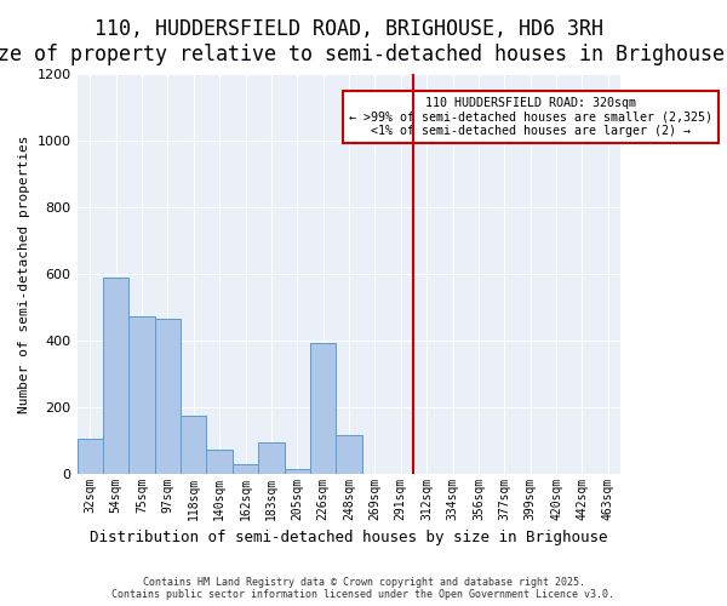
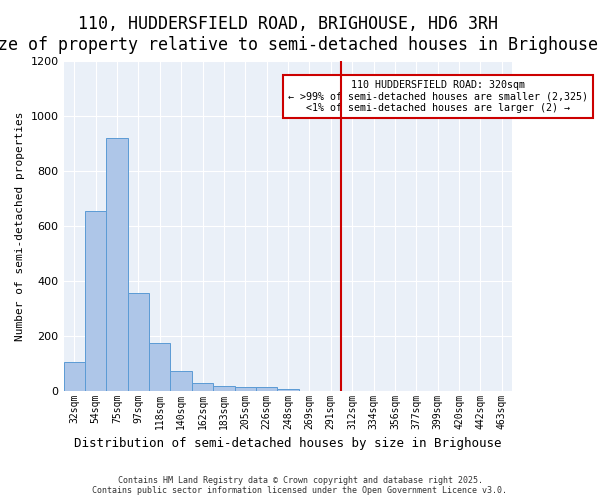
54sqm: 590 -> 655
75sqm: 470 -> 920
97sqm: 465 -> 355
183sqm: 95 -> 18
226sqm: 390 -> 12
248sqm: 115 -> 5
